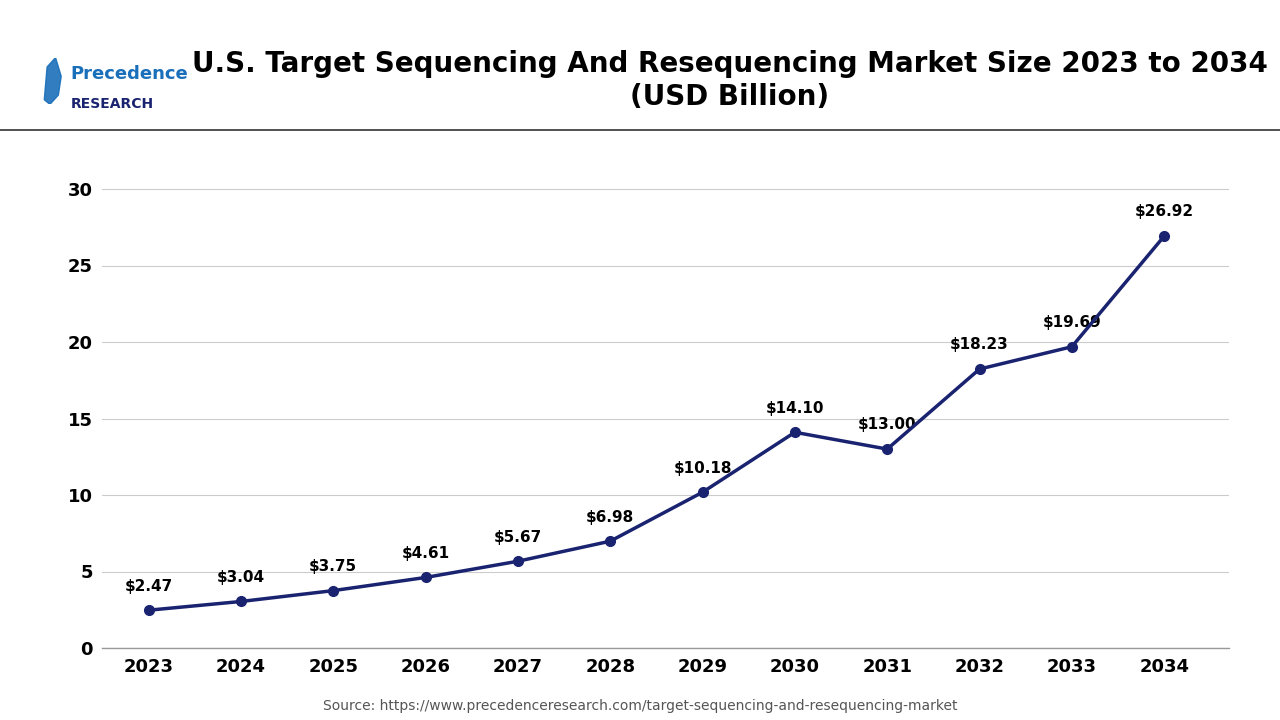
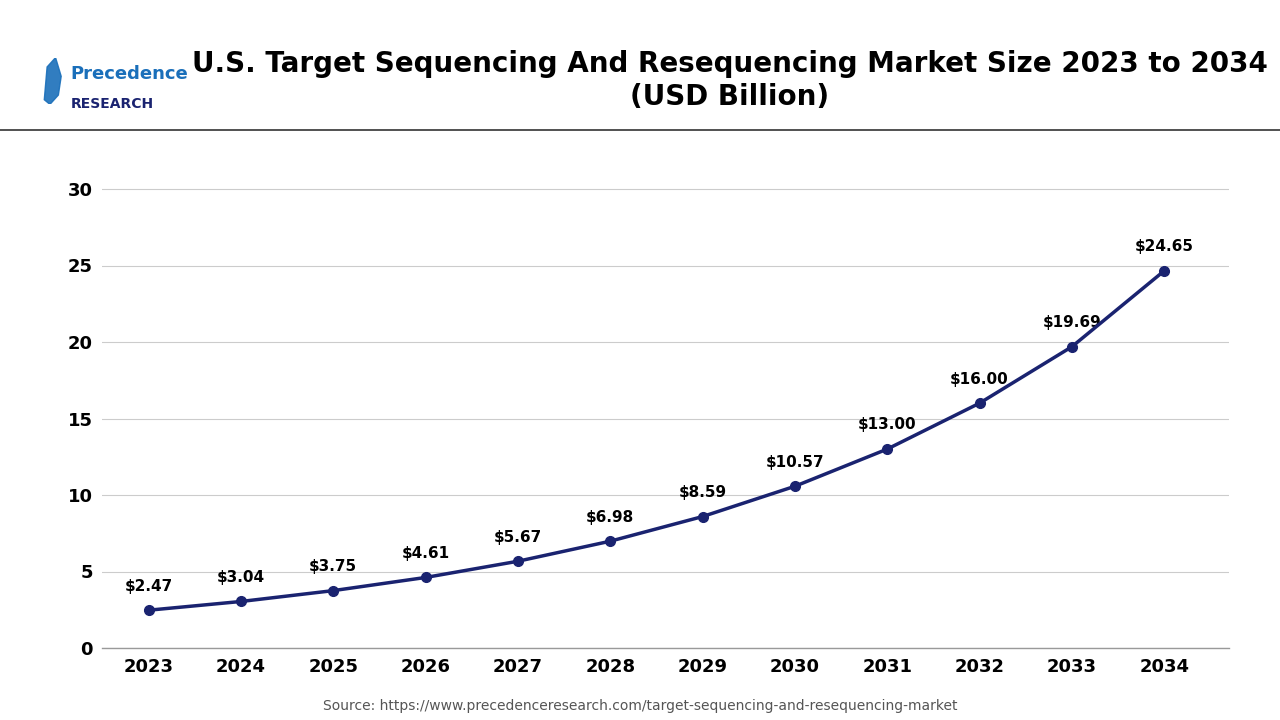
2029: $10.18 -> $8.59
2030: $14.10 -> $10.57
2032: $18.23 -> $16.00
2034: $26.92 -> $24.65
